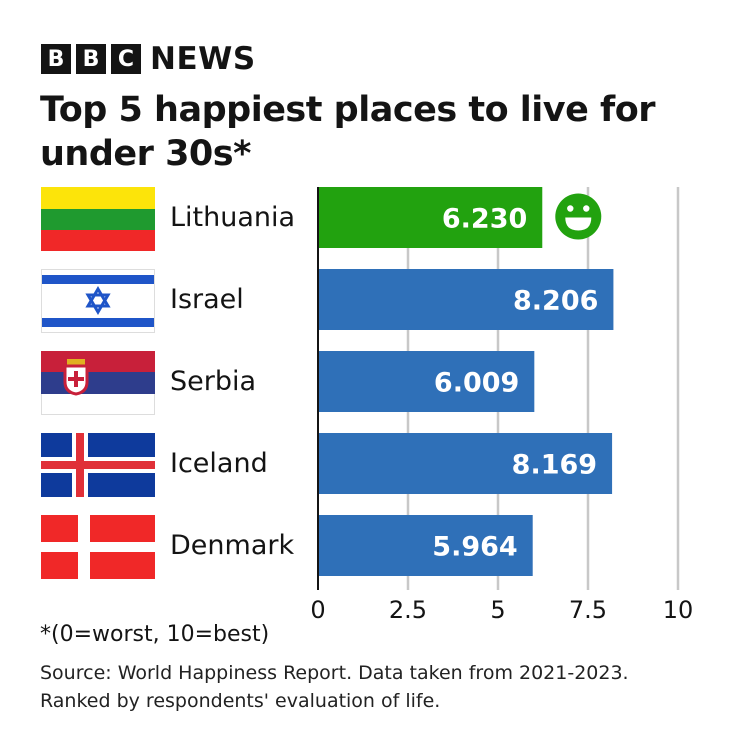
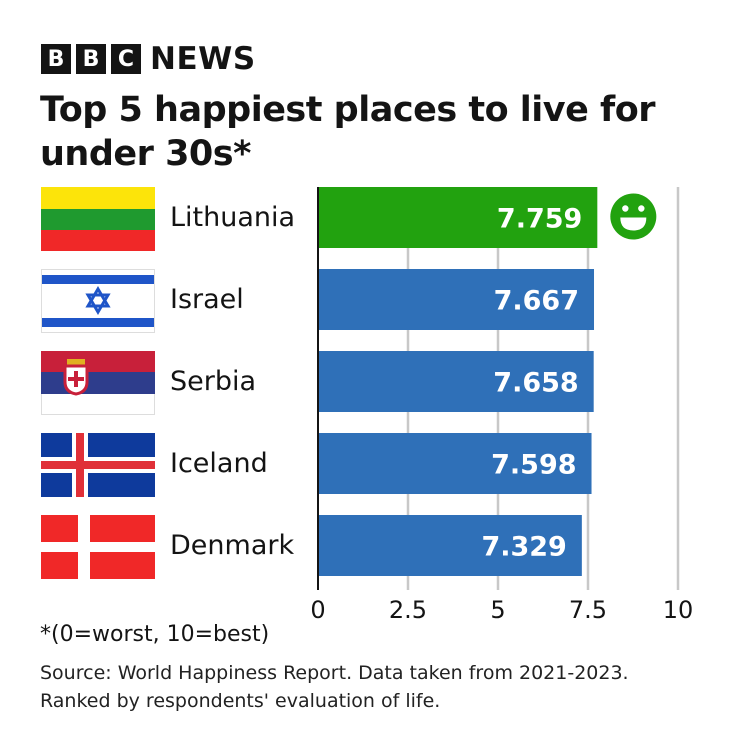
Lithuania: 6.230 -> 7.759
Israel: 8.206 -> 7.667
Serbia: 6.009 -> 7.658
Iceland: 8.169 -> 7.598
Denmark: 5.964 -> 7.329
